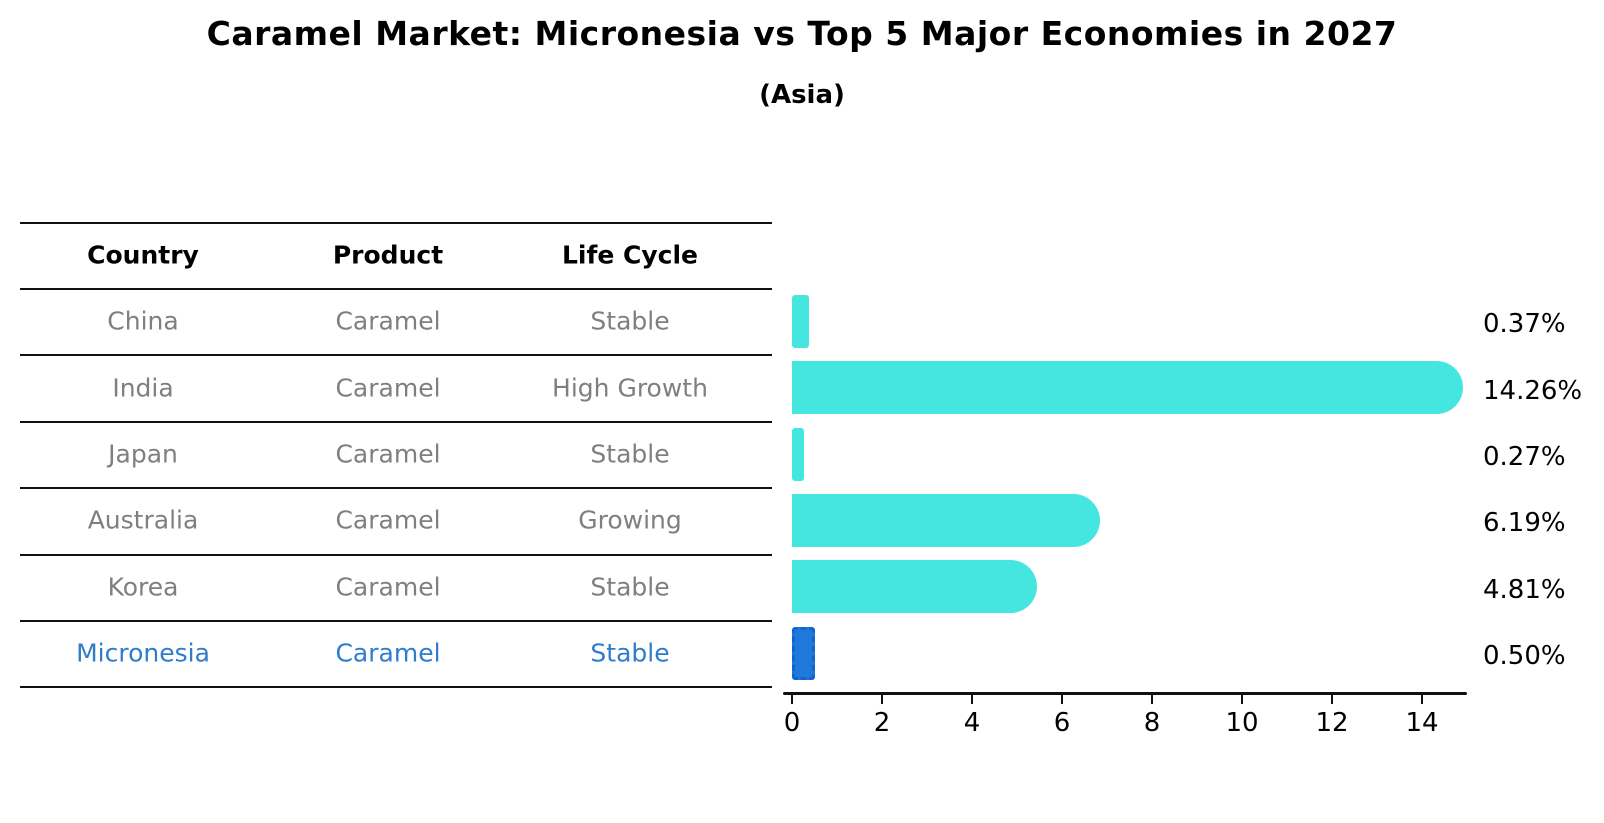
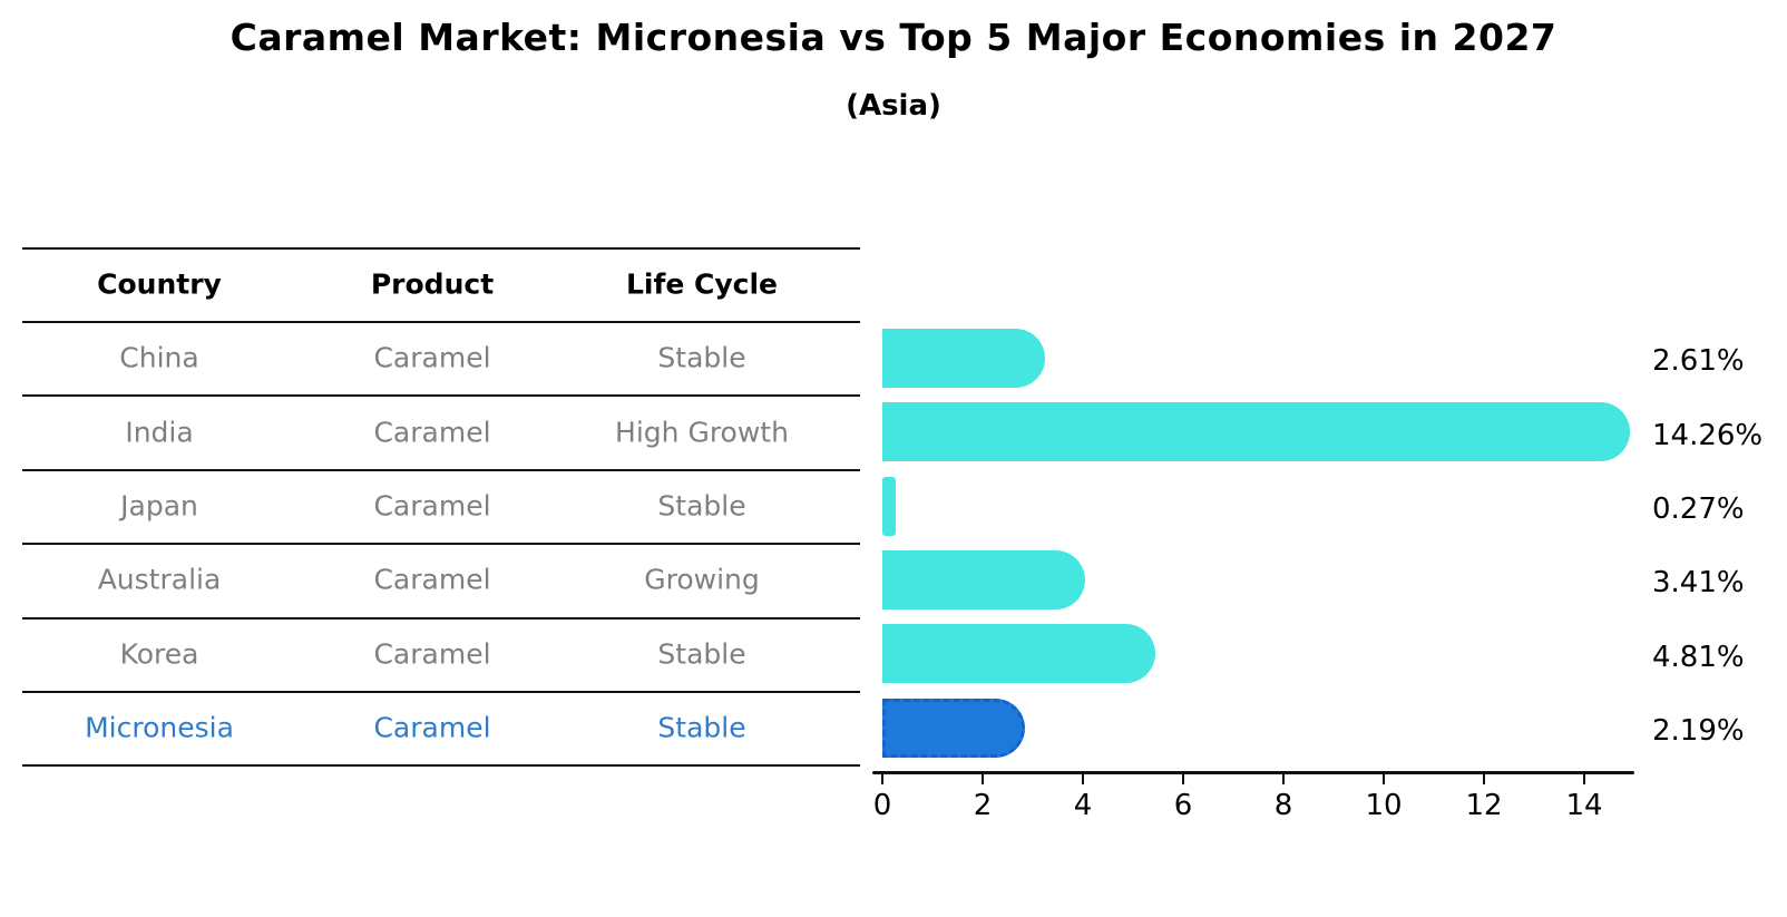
China: 0.37% -> 2.61%
Australia: 6.19% -> 3.41%
Micronesia: 0.50% -> 2.19%
